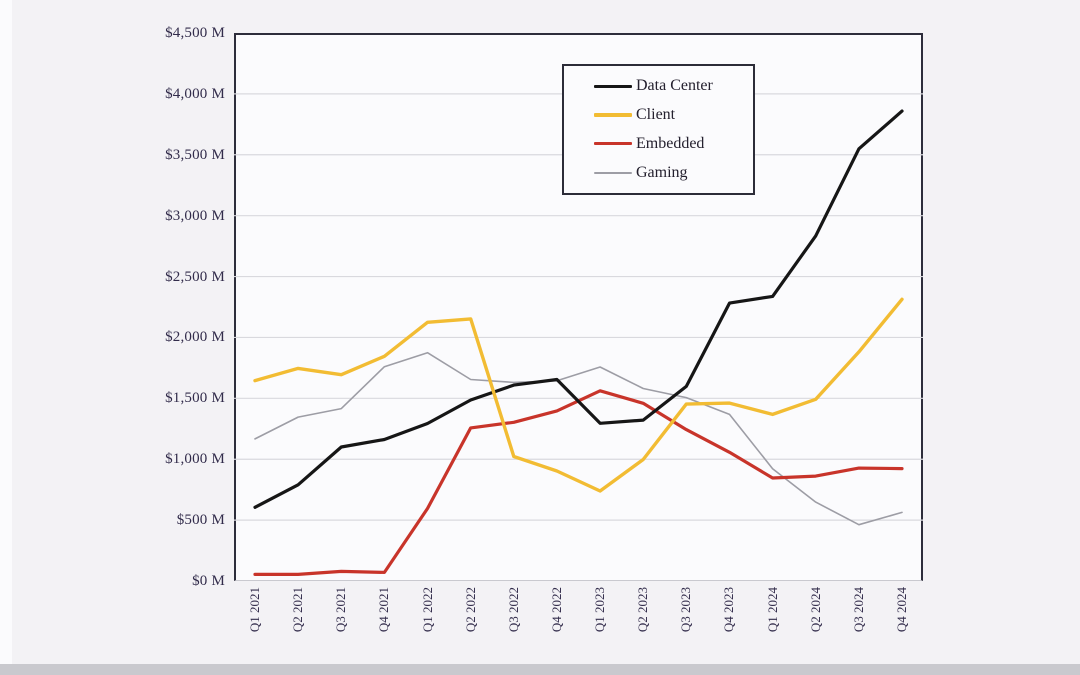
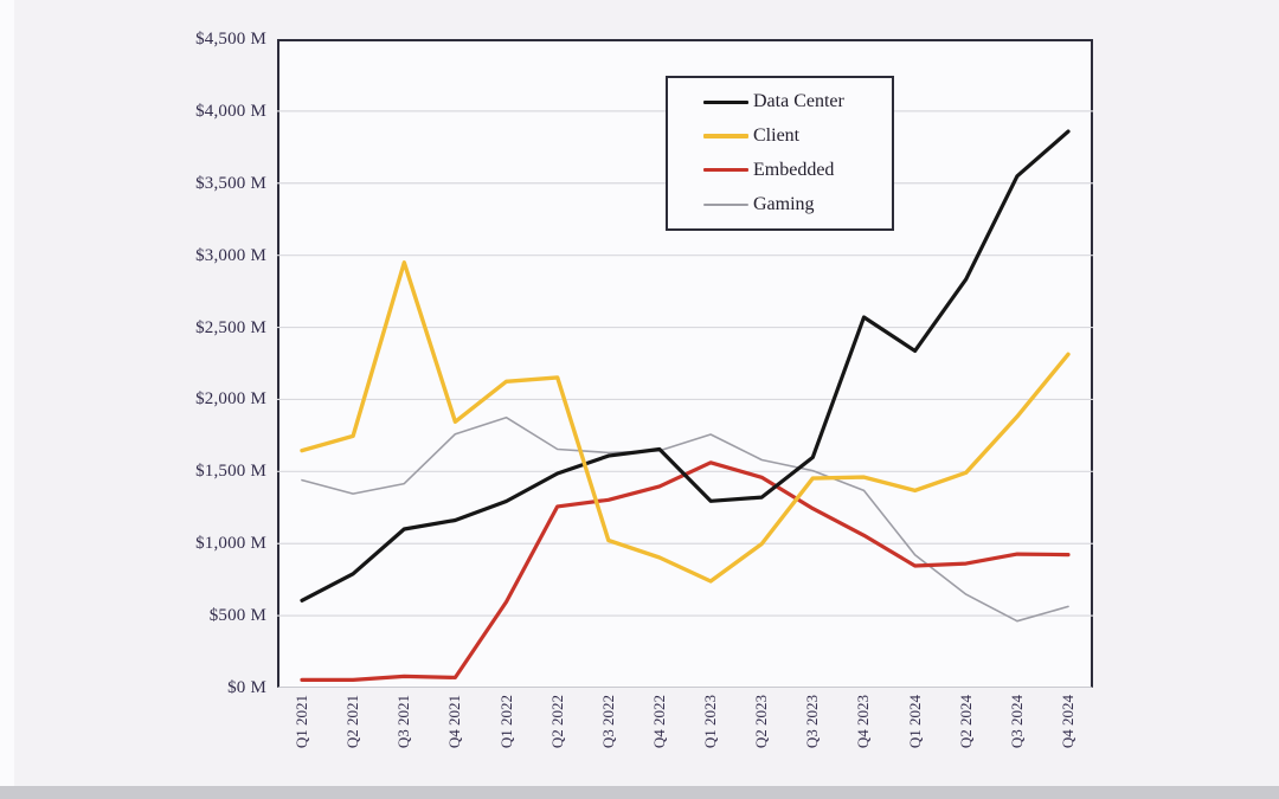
Gaming/Q1 2021: $1170M -> $1440M
Client/Q3 2021: $1690M -> $2950M
Data Center/Q4 2023: $2280M -> $2570M
